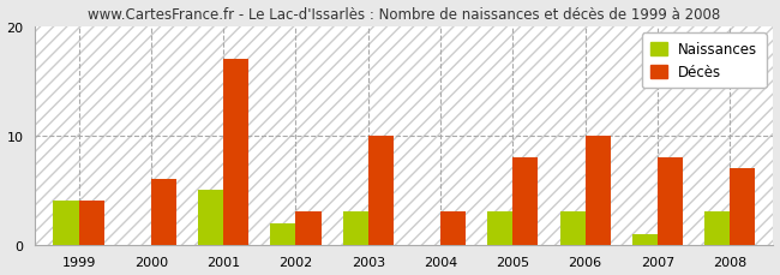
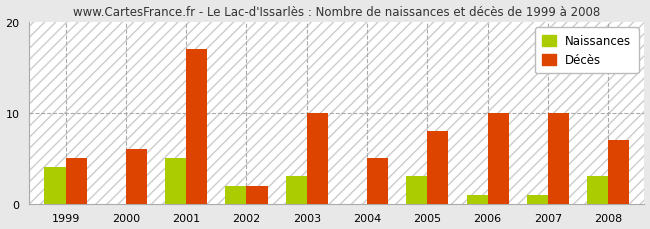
Décès/1999: 4 -> 5
Décès/2002: 3 -> 2
Décès/2004: 3 -> 5
Naissances/2006: 3 -> 1
Décès/2007: 8 -> 10
